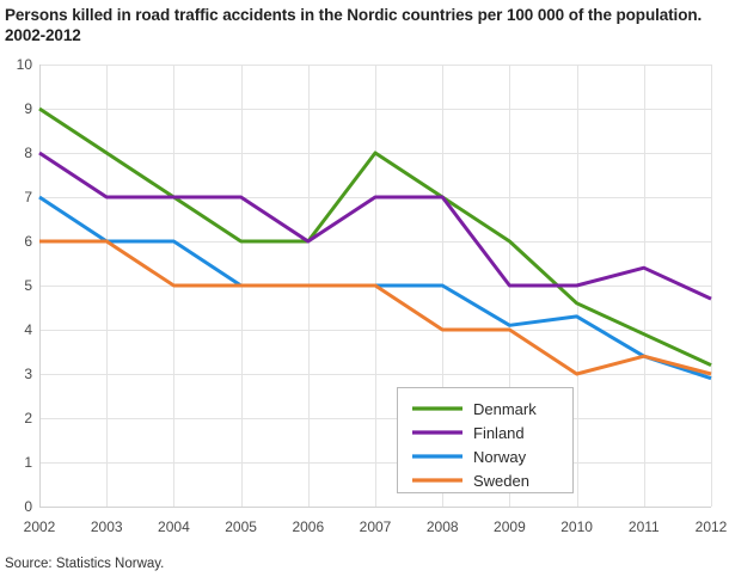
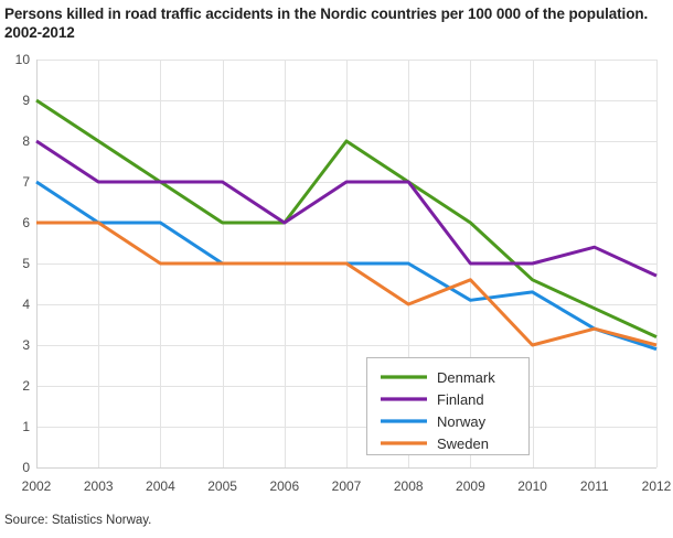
Sweden/2009: 4.0 -> 4.6
